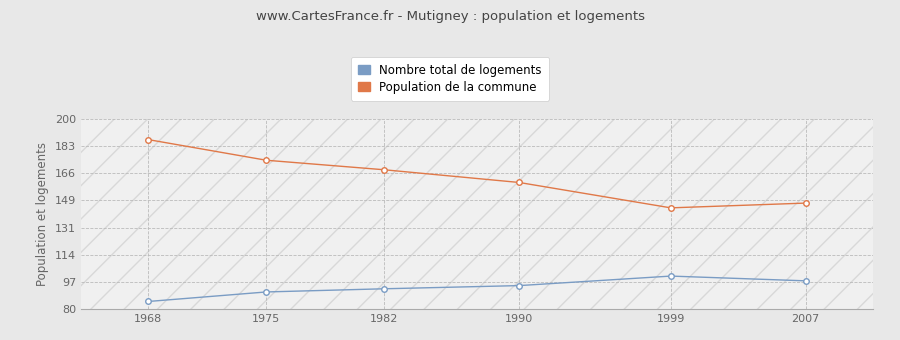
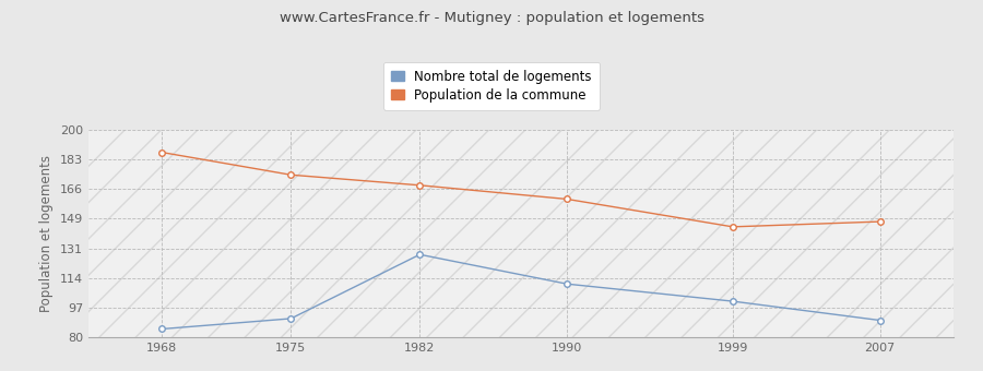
Nombre total de logements/1982: 93 -> 128
Nombre total de logements/1990: 95 -> 111
Nombre total de logements/2007: 98 -> 90
